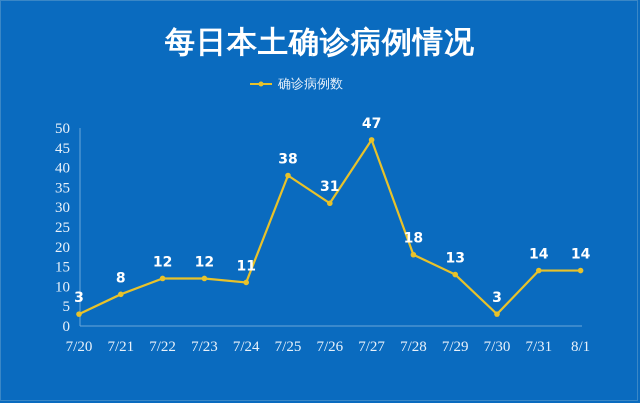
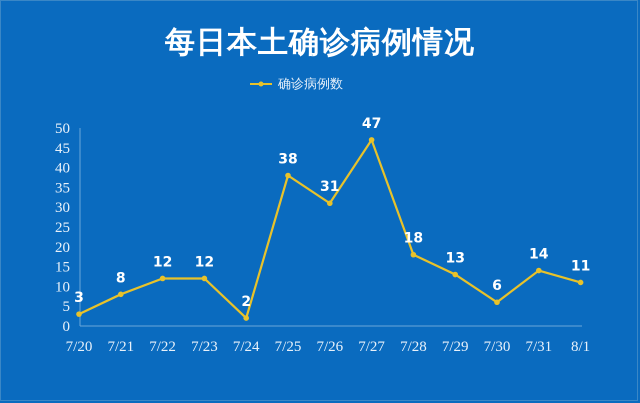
7/24: 11 -> 2
7/30: 3 -> 6
8/1: 14 -> 11
